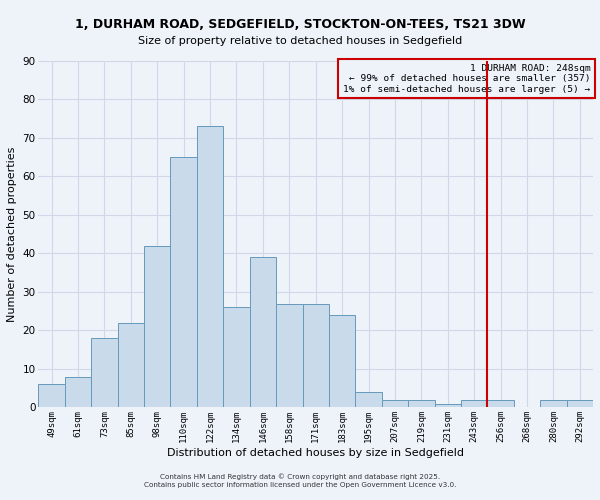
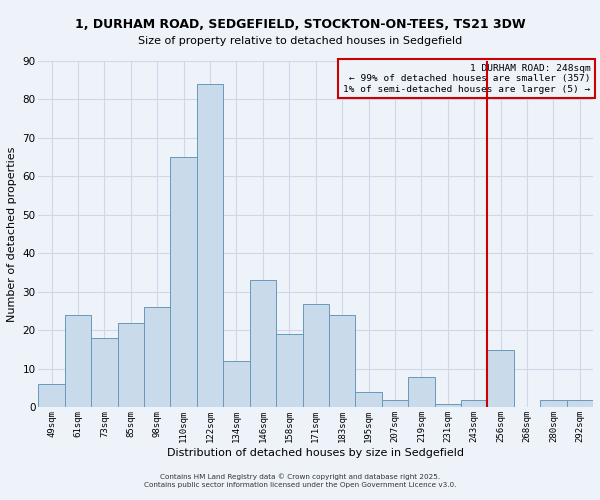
61sqm: 8 -> 24
98sqm: 42 -> 26
122sqm: 73 -> 84
134sqm: 26 -> 12
146sqm: 39 -> 33
158sqm: 27 -> 19
219sqm: 2 -> 8
256sqm: 2 -> 15
